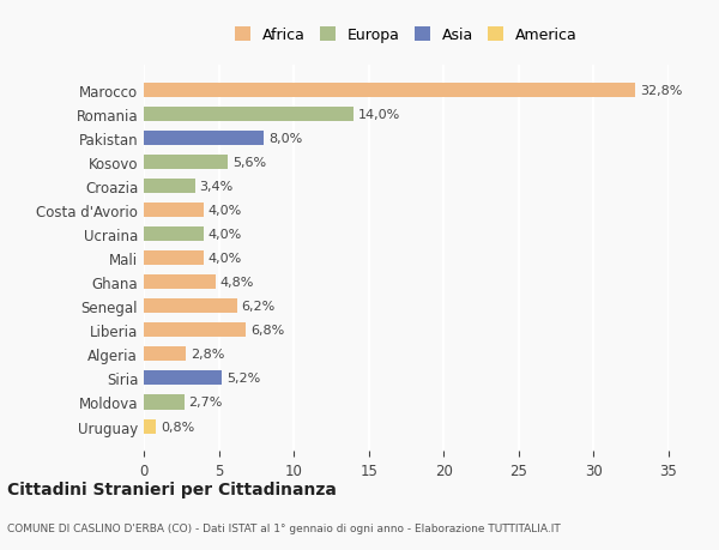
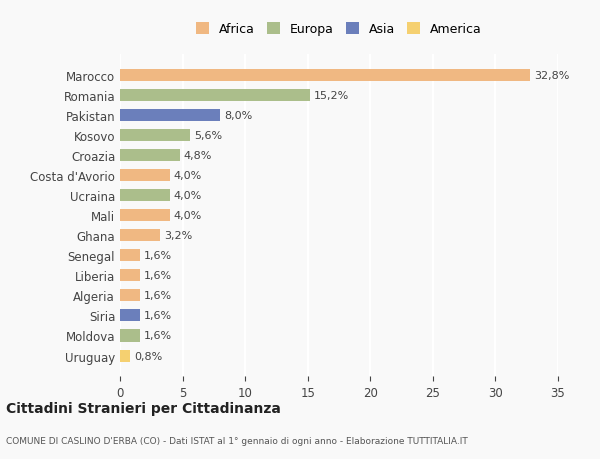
Romania: 14,0% -> 15,2%
Croazia: 3,4% -> 4,8%
Ghana: 4,8% -> 3,2%
Senegal: 6,2% -> 1,6%
Liberia: 6,8% -> 1,6%
Algeria: 2,8% -> 1,6%
Siria: 5,2% -> 1,6%
Moldova: 2,7% -> 1,6%
